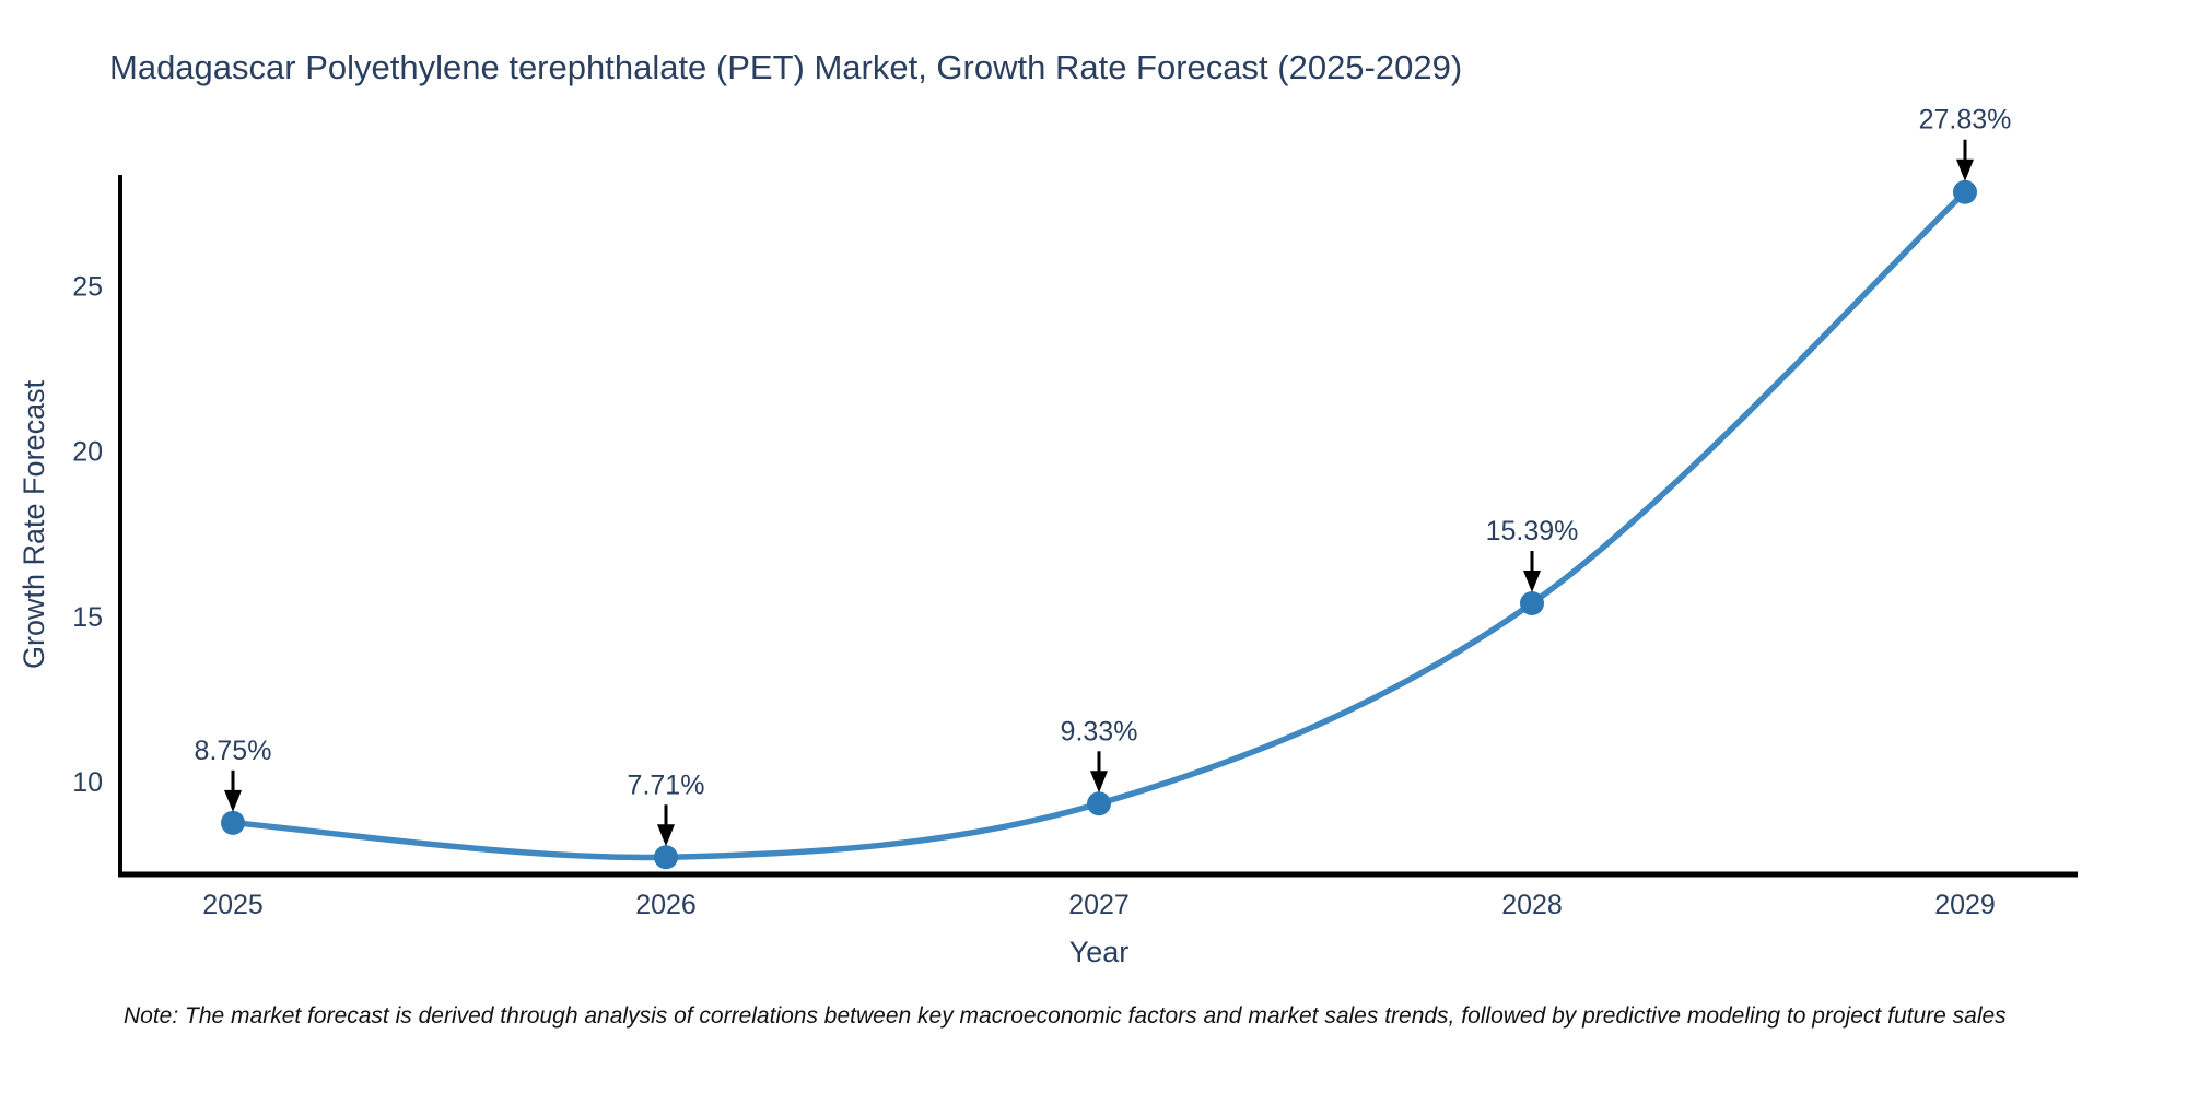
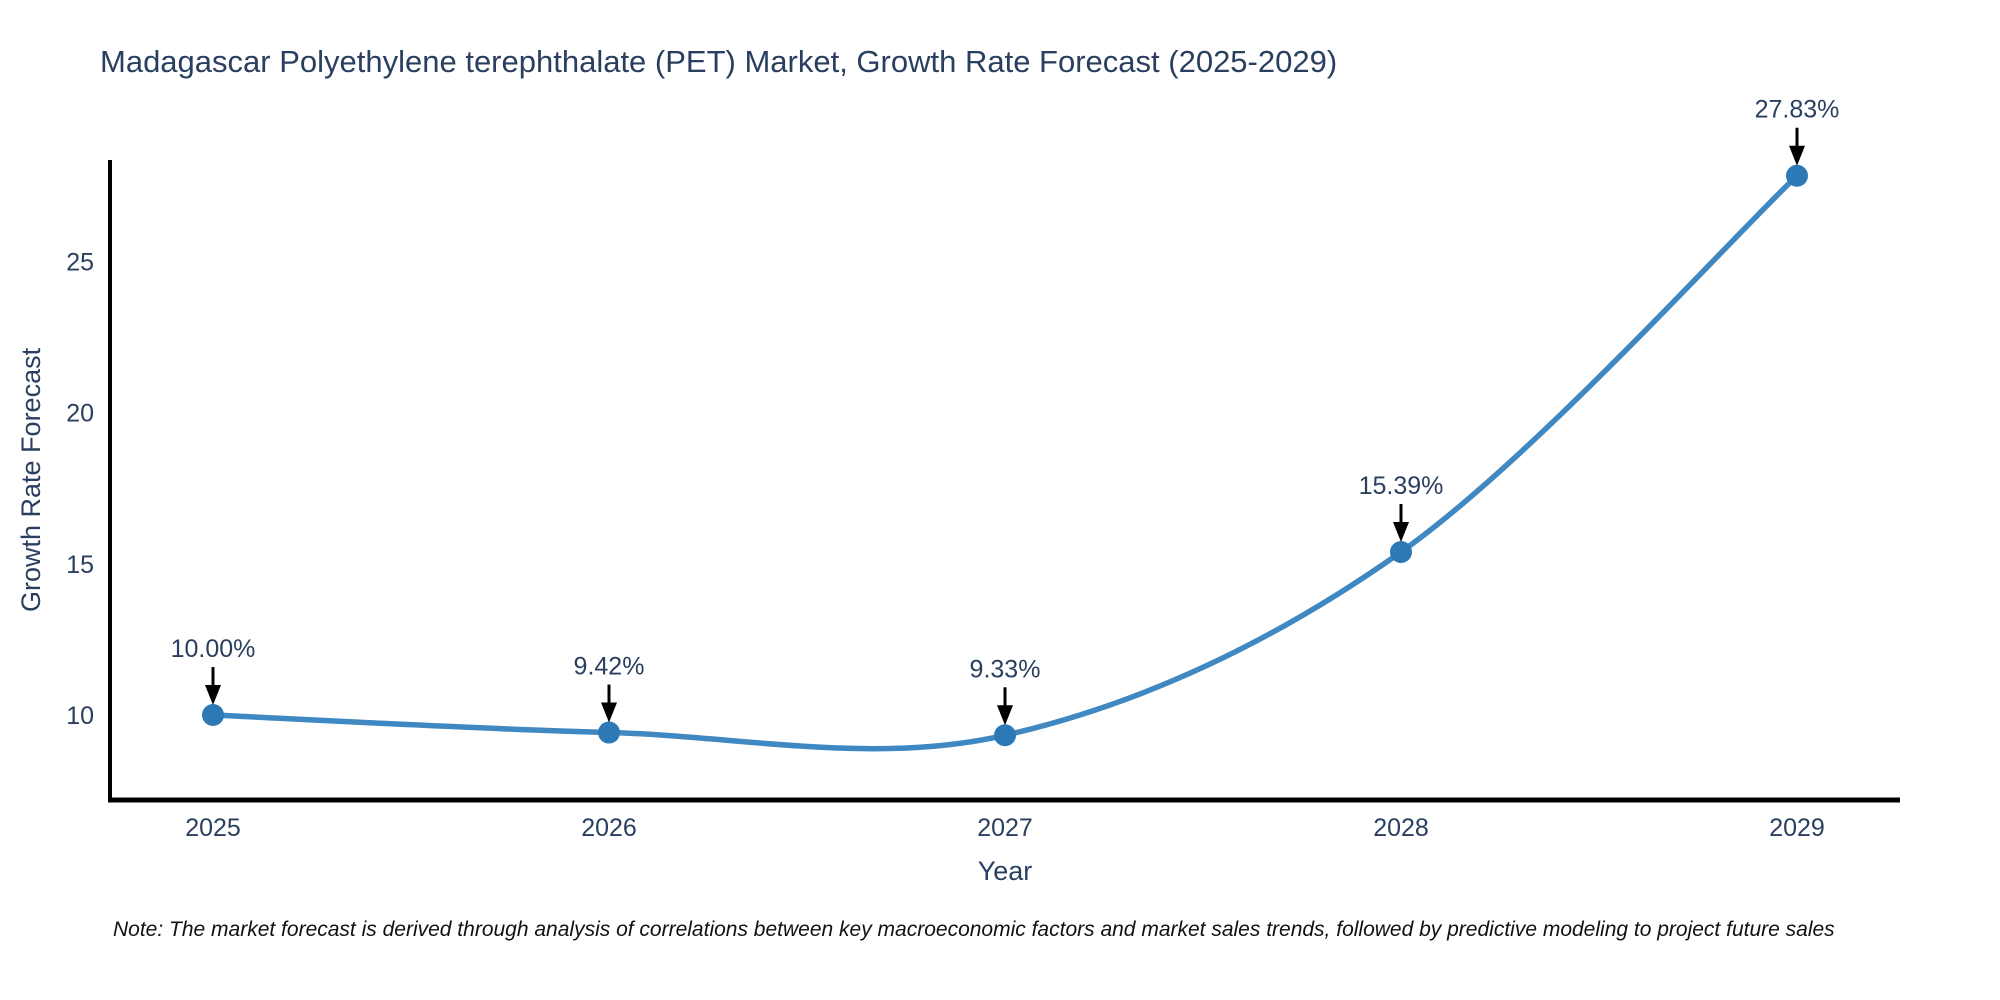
2025: 8.75% -> 10.00%
2026: 7.71% -> 9.42%
